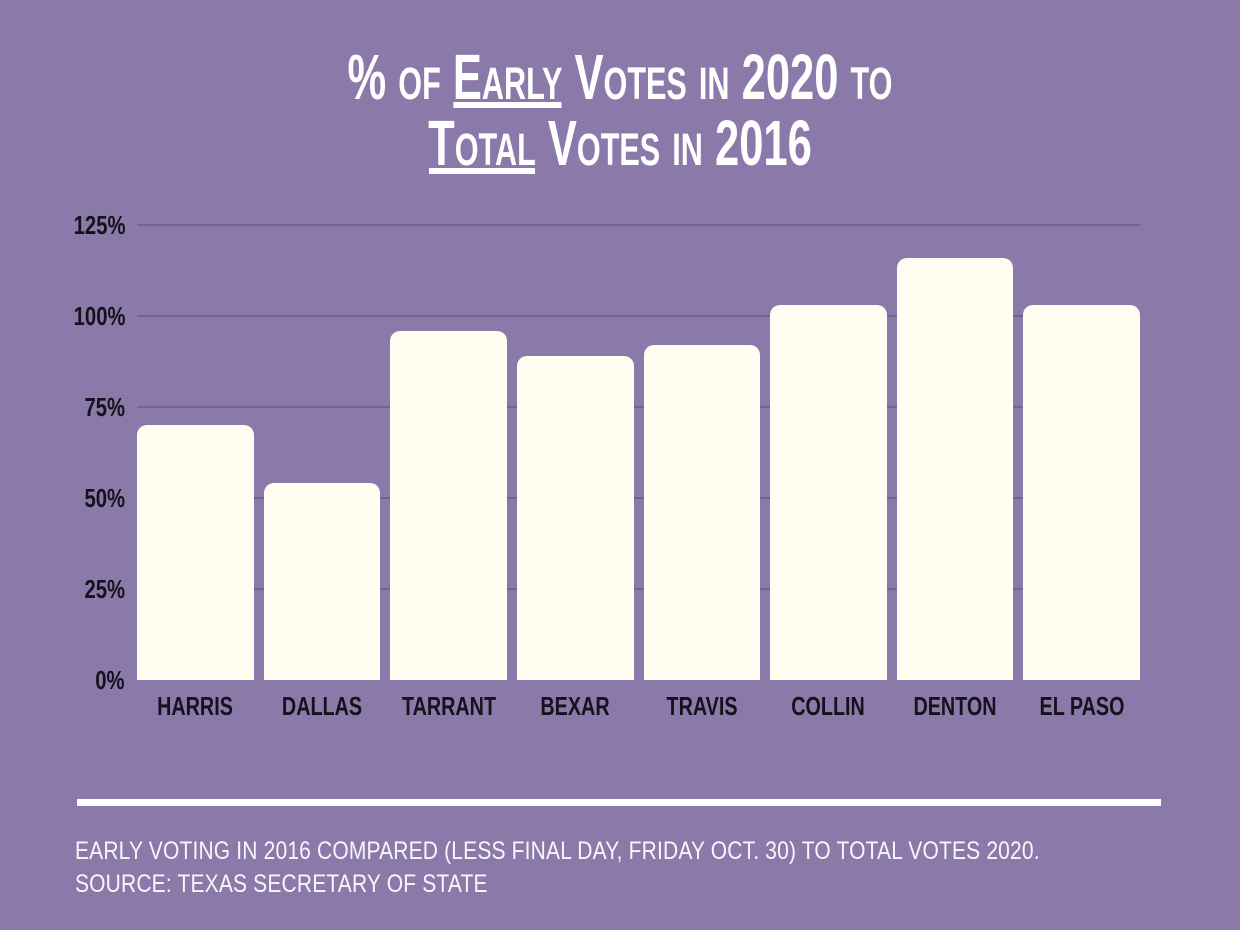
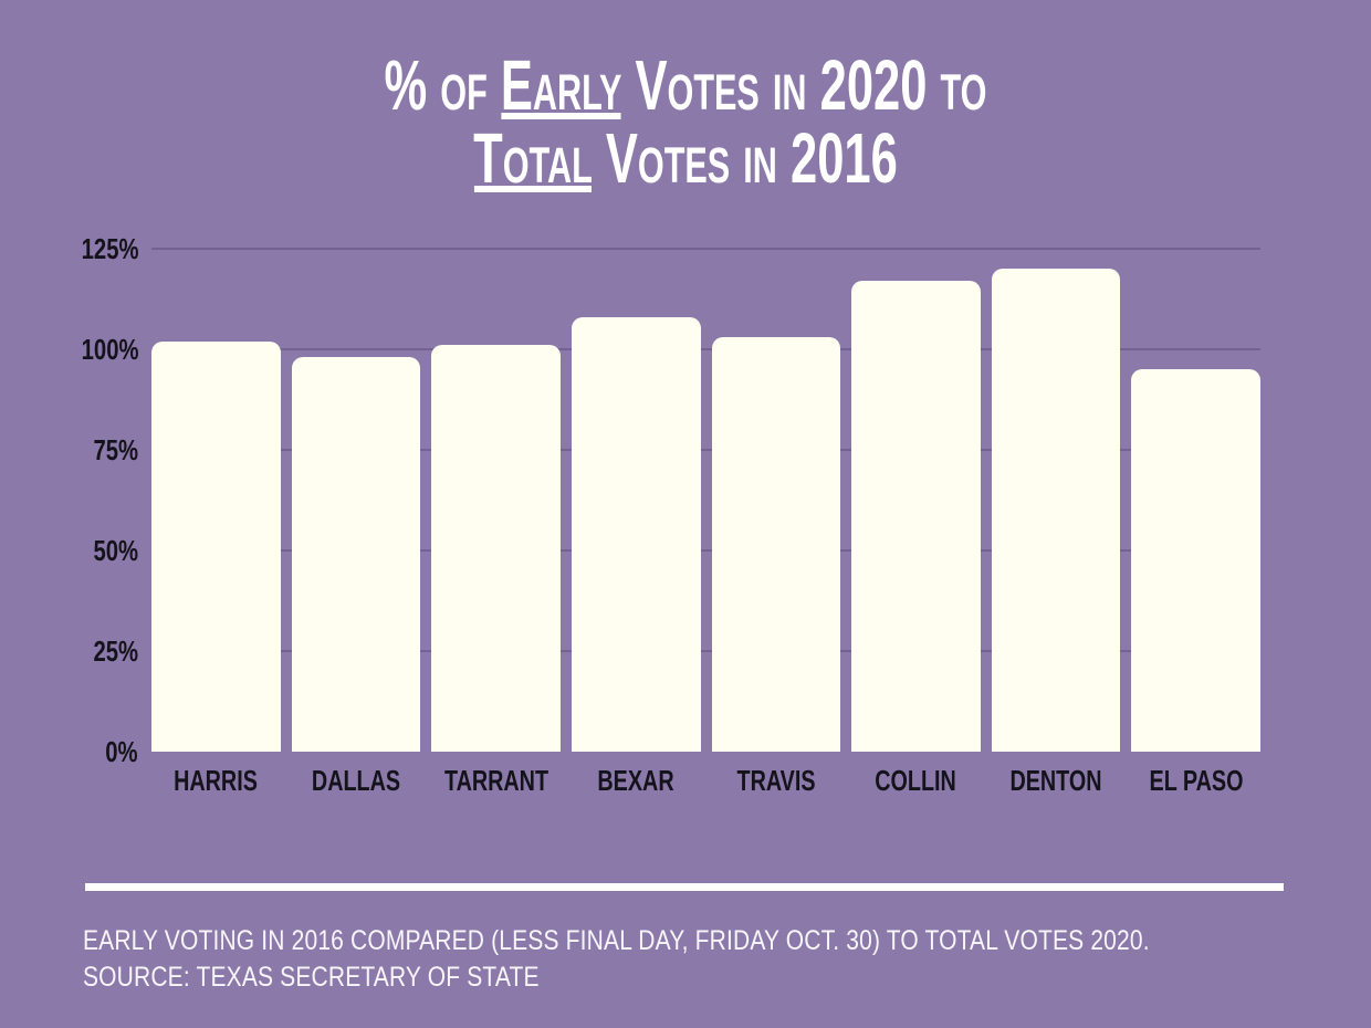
HARRIS: 70% -> 102%
DALLAS: 54% -> 98%
TARRANT: 96% -> 101%
BEXAR: 89% -> 108%
TRAVIS: 92% -> 103%
COLLIN: 103% -> 117%
DENTON: 116% -> 120%
EL PASO: 103% -> 95%
